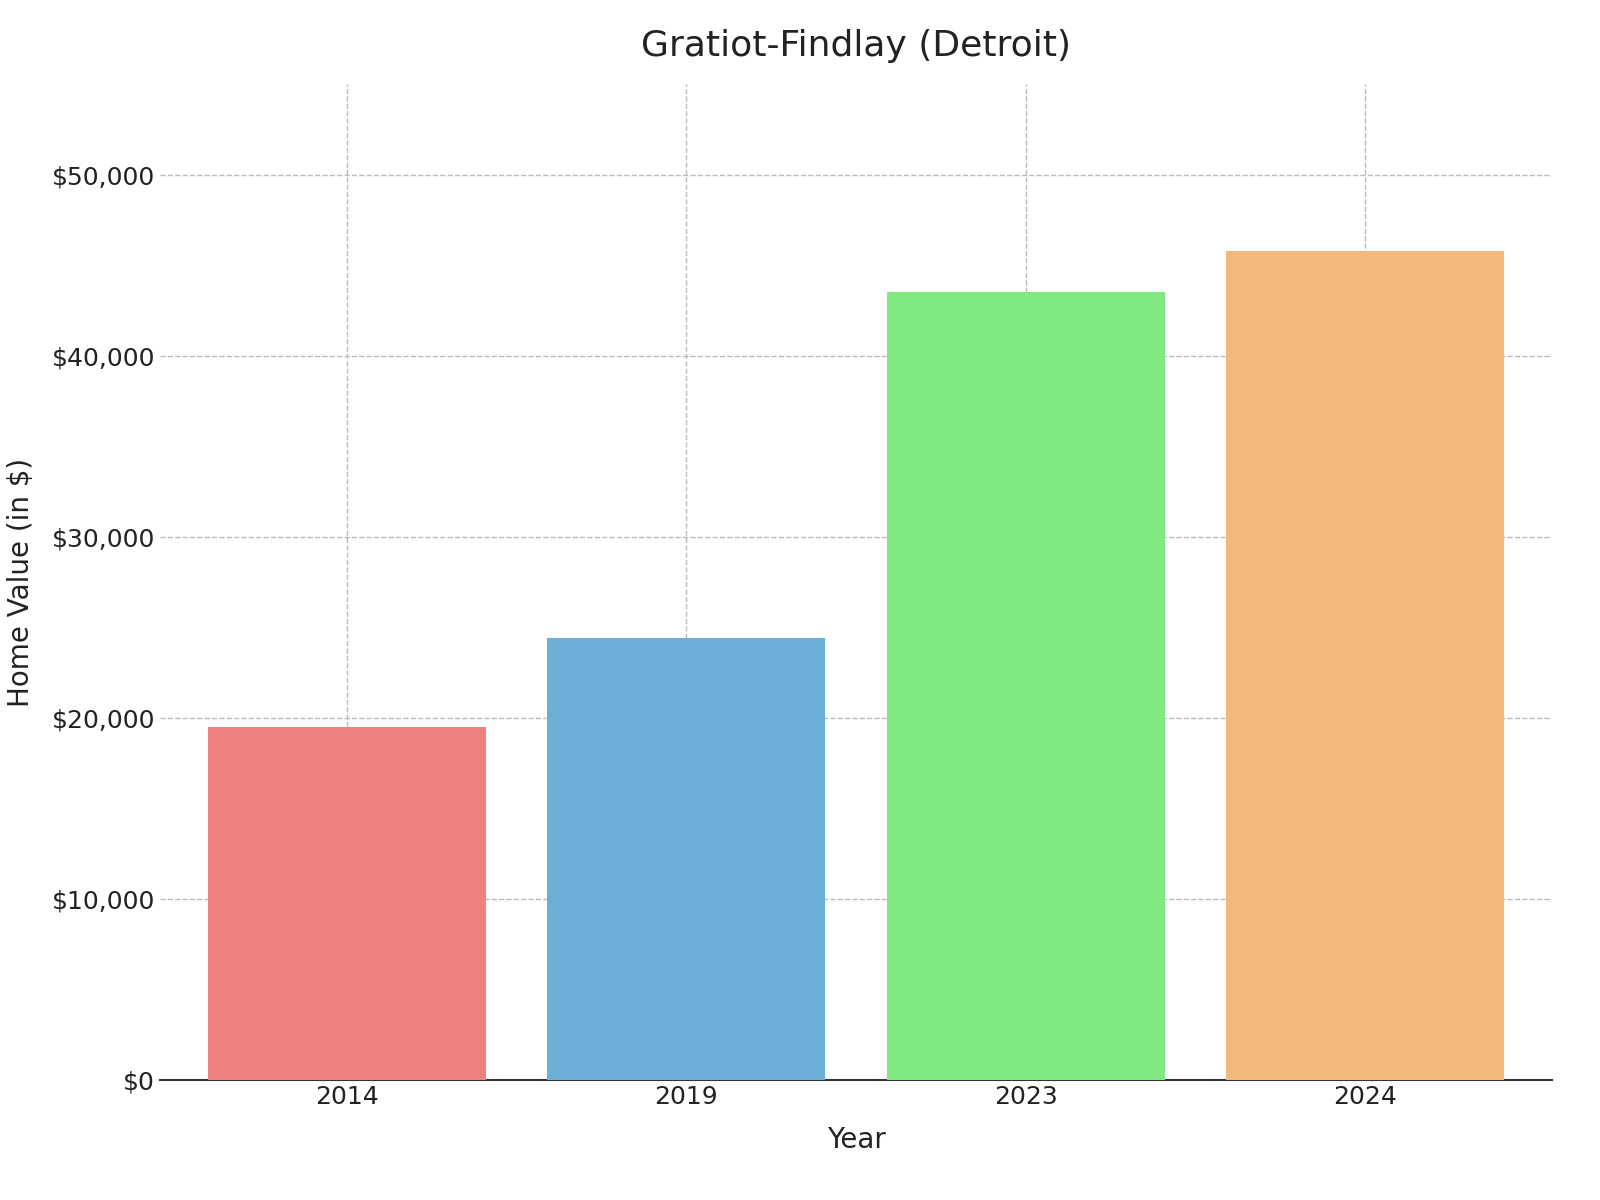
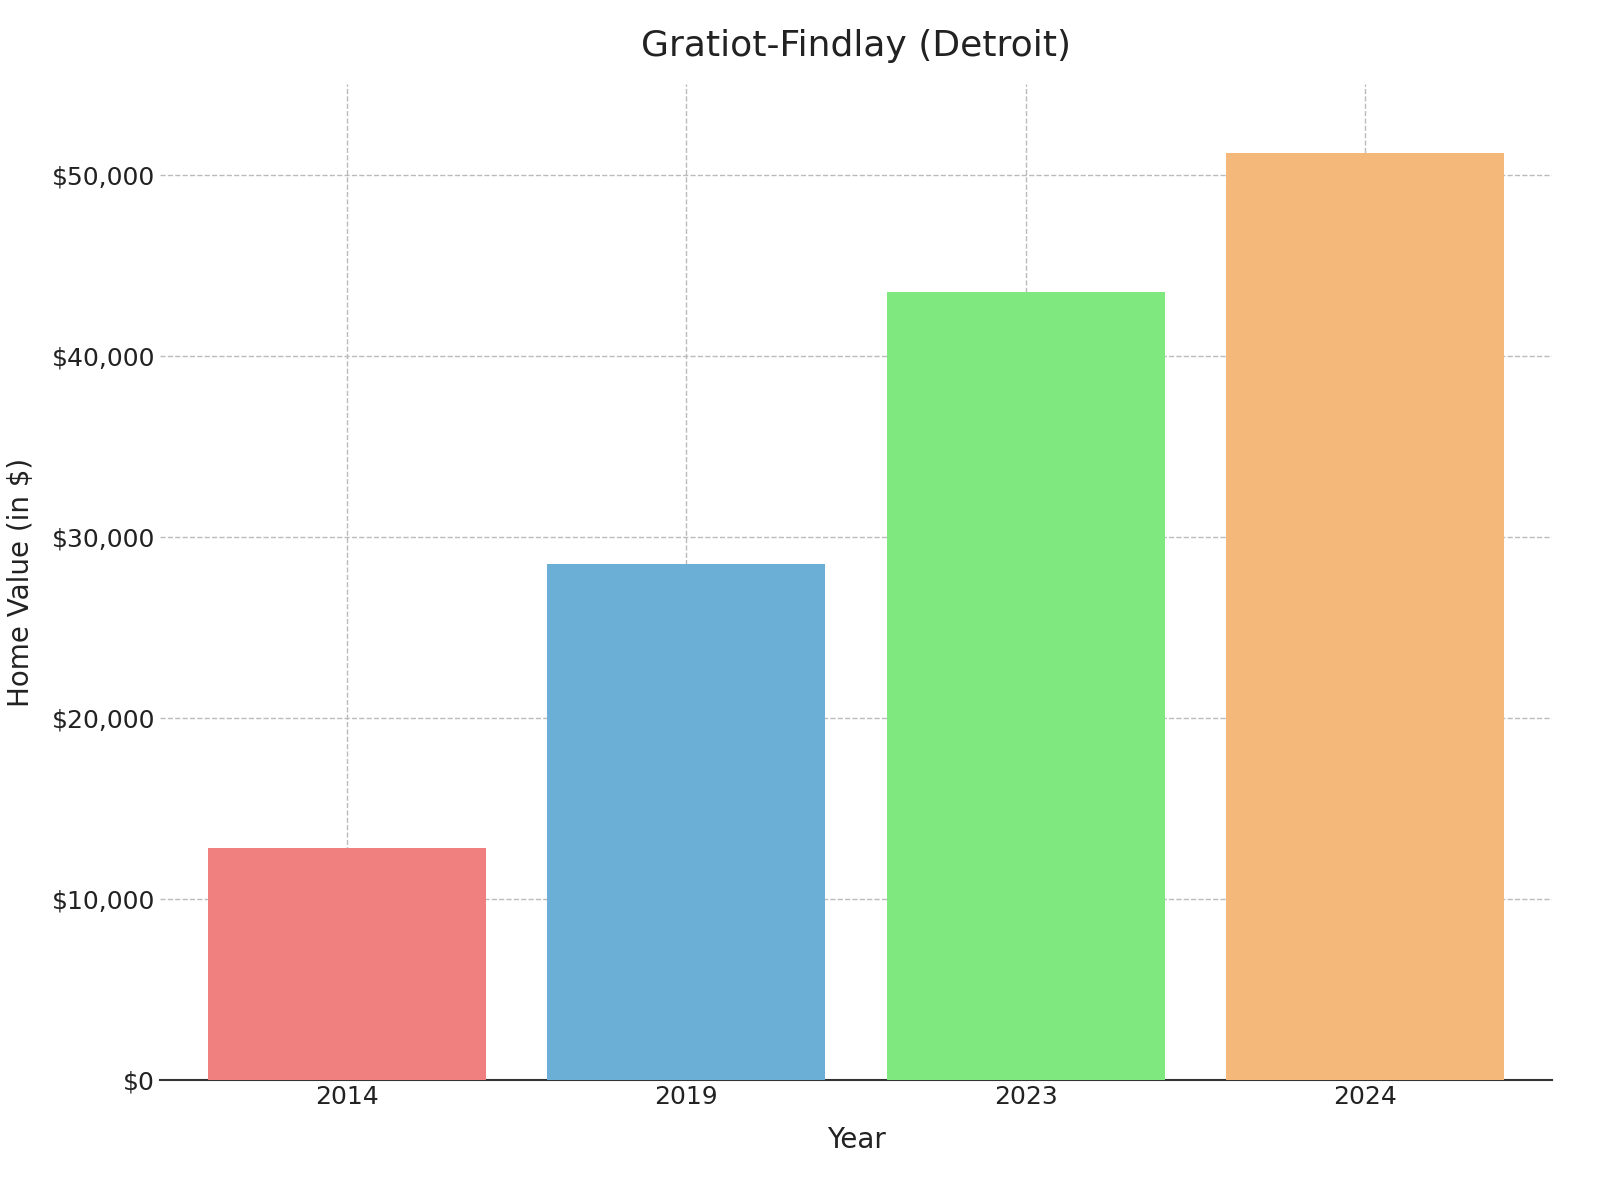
2014: $19,500 -> $12,800
2019: $24,400 -> $28,500
2024: $45,800 -> $51,200
